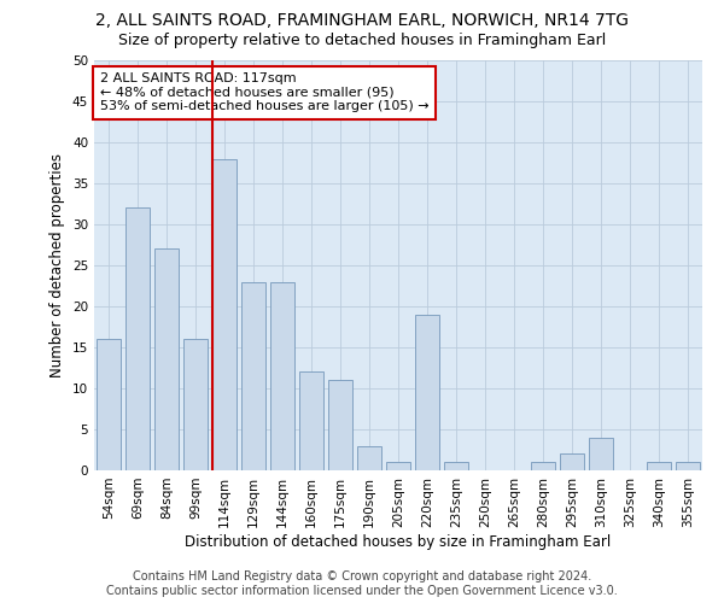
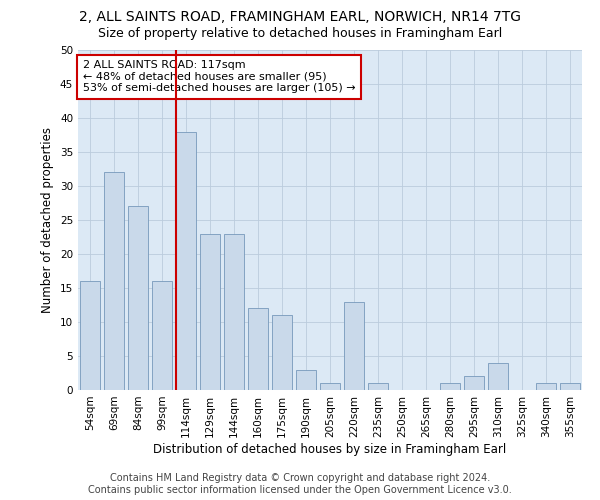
220sqm: 19 -> 13
